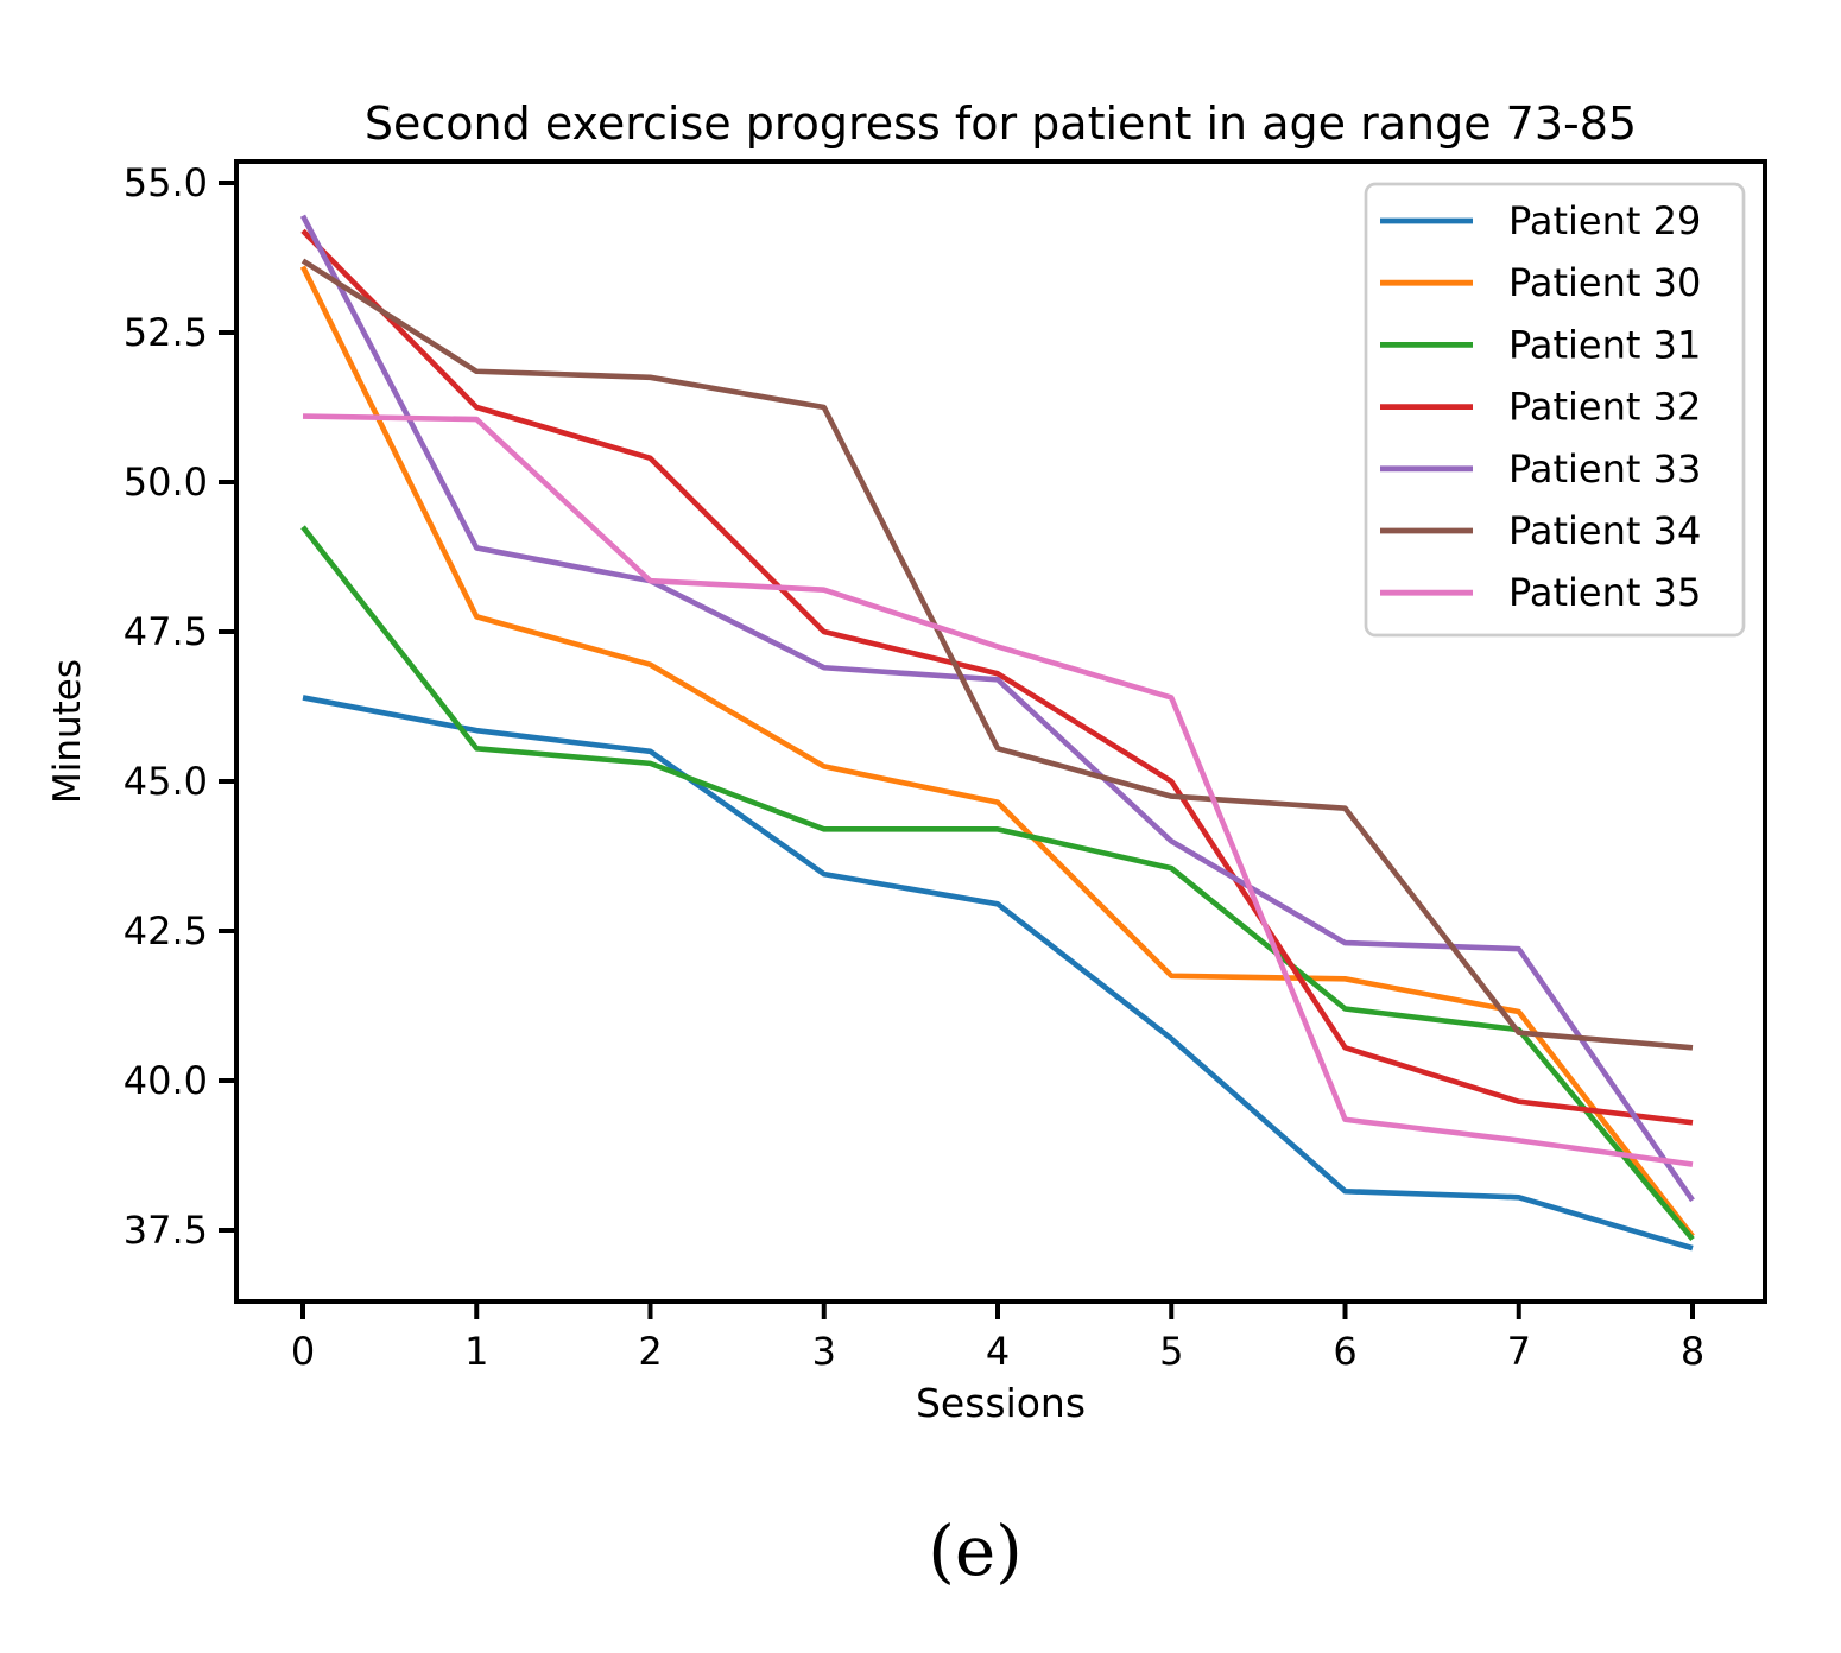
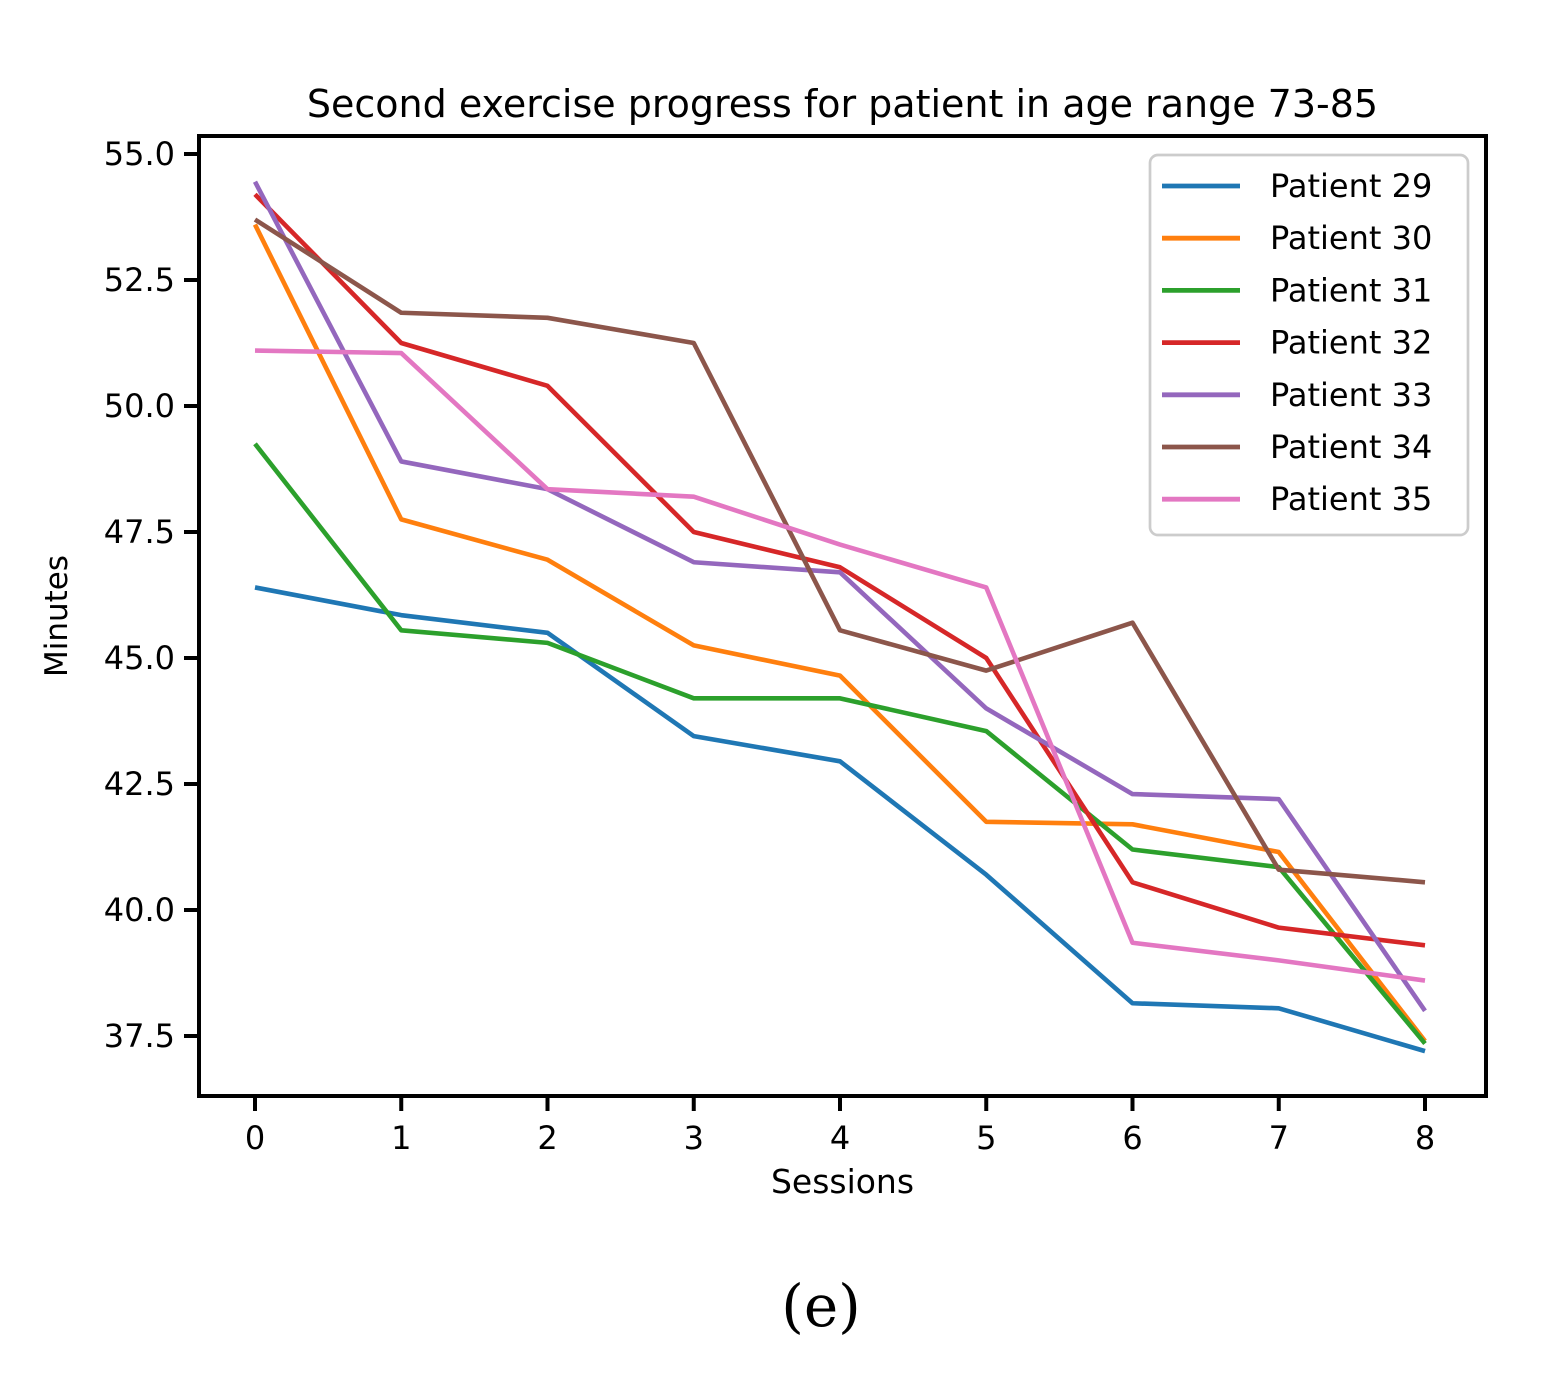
Patient 34/6: 44.5 -> 45.7
